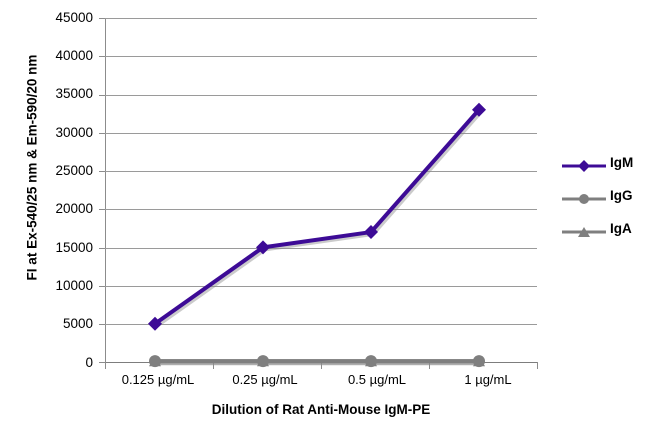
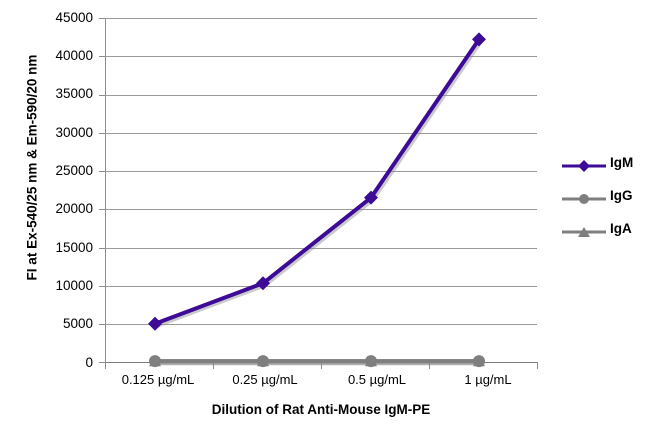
IgM/0.25 µg/mL: 15000 -> 10000
IgM/0.5 µg/mL: 17000 -> 22000
IgM/1 µg/mL: 33000 -> 42000
